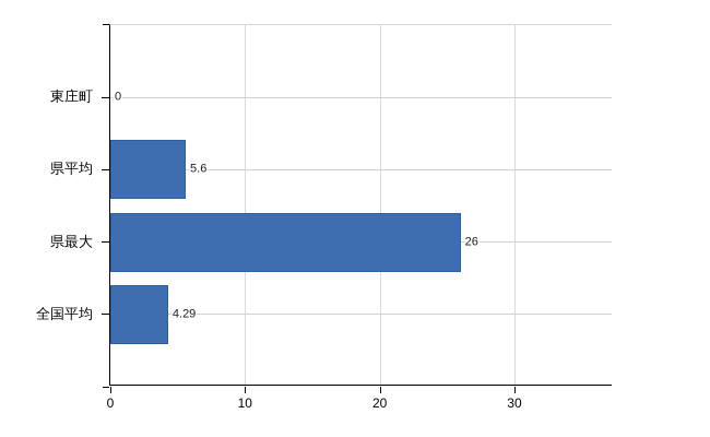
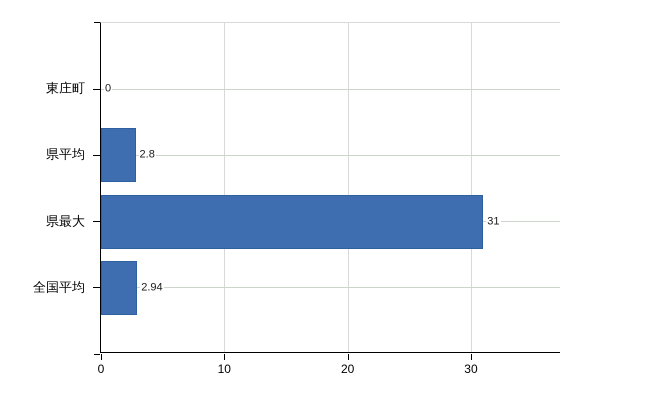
県平均: 5.6 -> 2.8
県最大: 26 -> 31
全国平均: 4.29 -> 2.94
